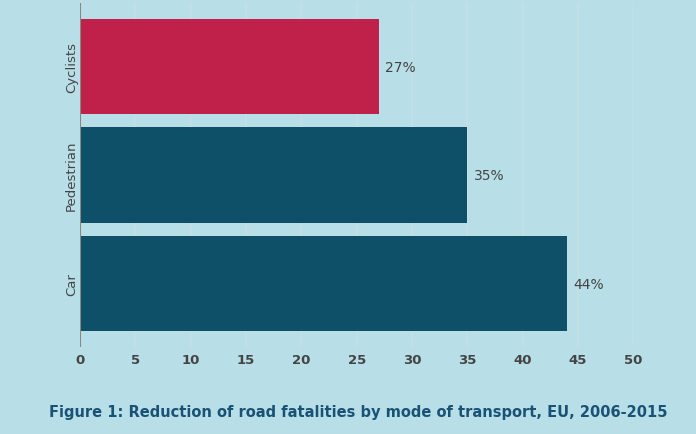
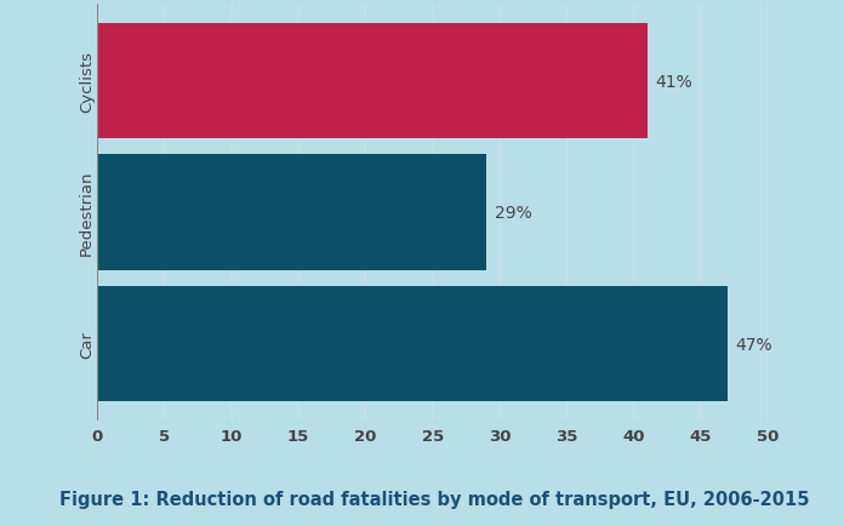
Cyclists: 27% -> 41%
Pedestrian: 35% -> 29%
Car: 44% -> 47%
